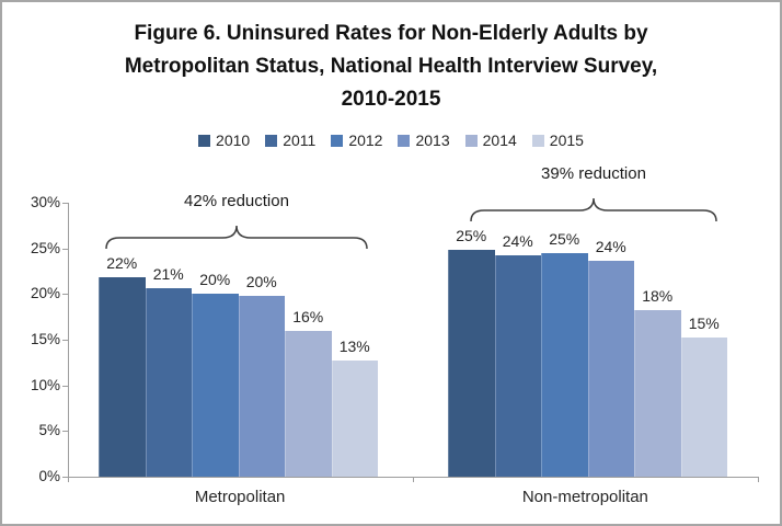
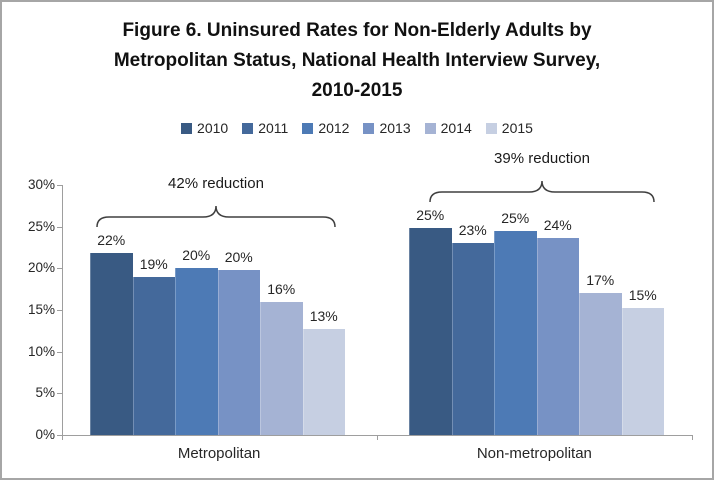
2011/Metropolitan: 21% -> 19%
2011/Non-metropolitan: 24% -> 23%
2014/Non-metropolitan: 18% -> 17%
